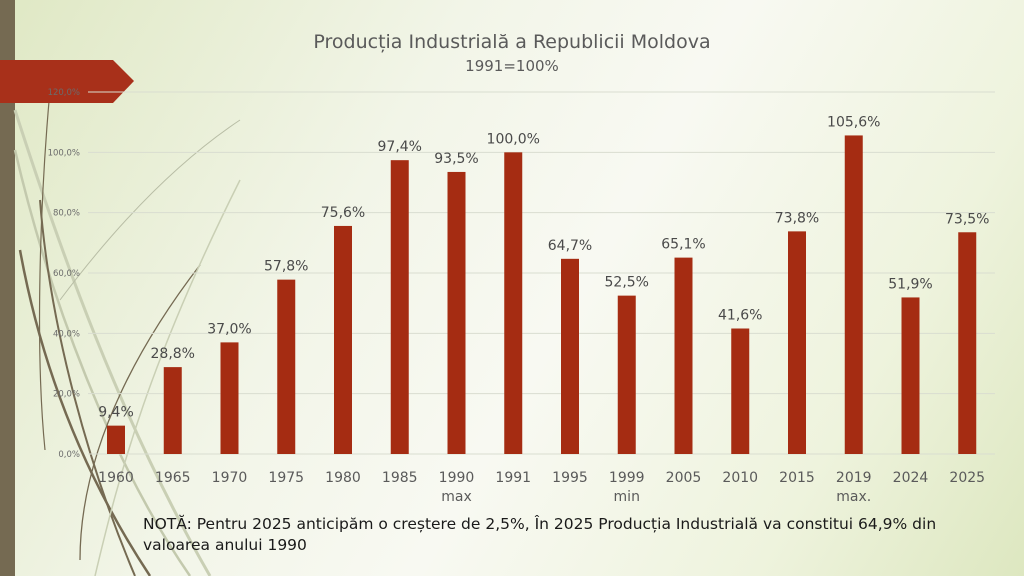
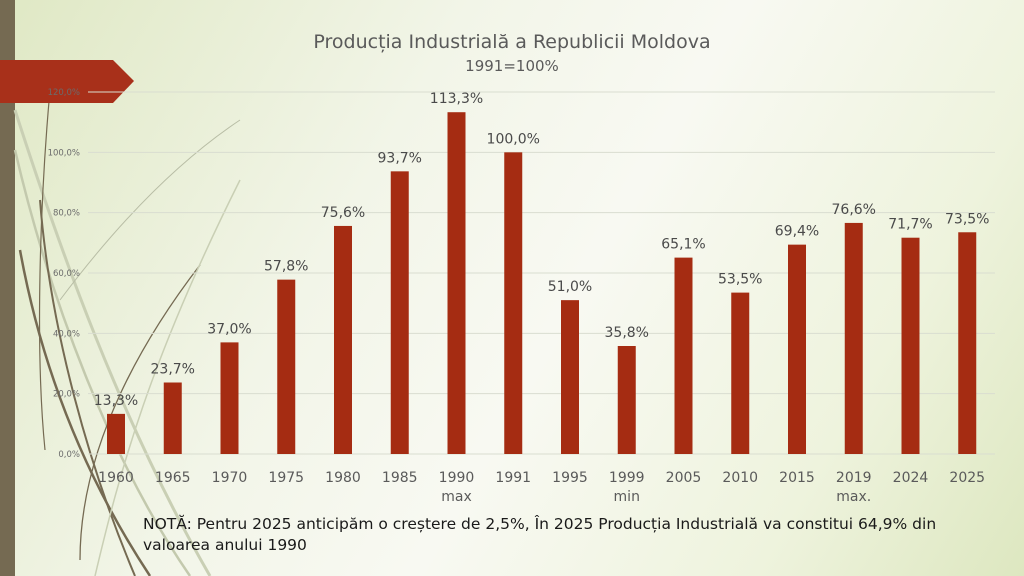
1960: 9,4% -> 13,3%
1965: 28,8% -> 23,7%
1985: 97,4% -> 93,7%
1990: 93,5% -> 113,3%
1995: 64,7% -> 51,0%
1999: 52,5% -> 35,8%
2010: 41,6% -> 53,5%
2015: 73,8% -> 69,4%
2019: 105,6% -> 76,6%
2024: 51,9% -> 71,7%
